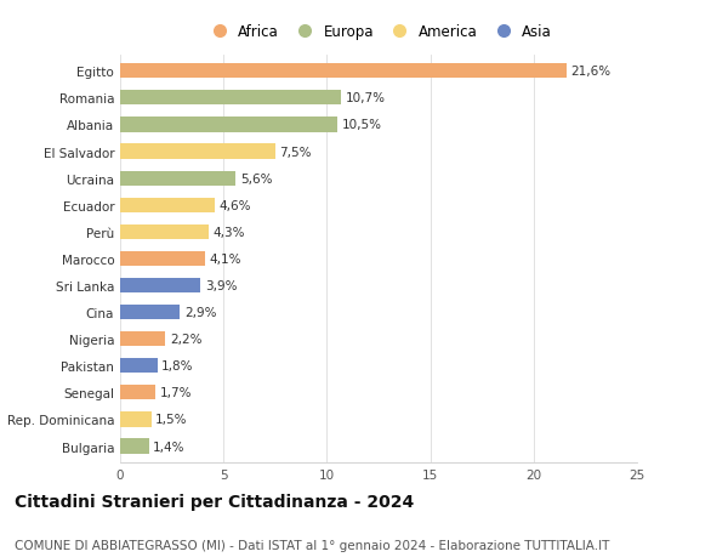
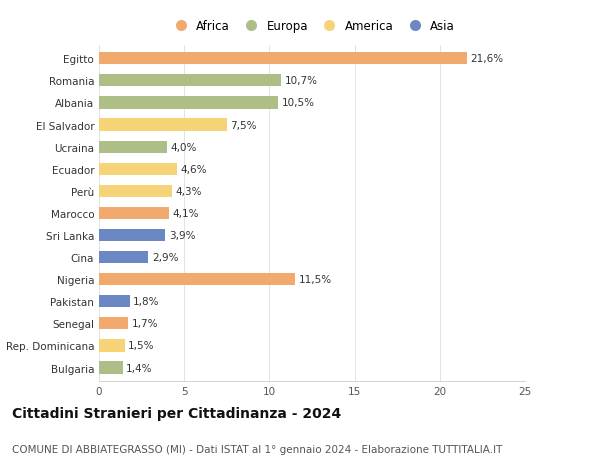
Ucraina: 5,6% -> 4,0%
Nigeria: 2,2% -> 11,5%
